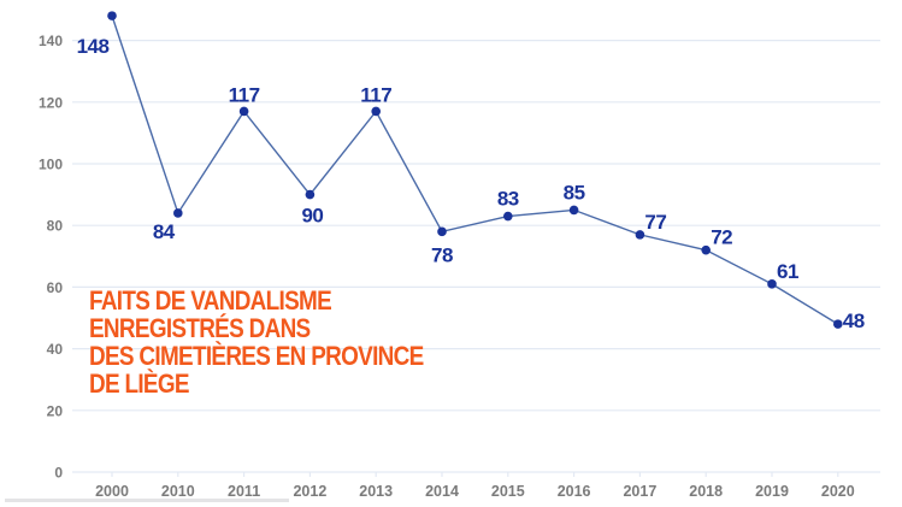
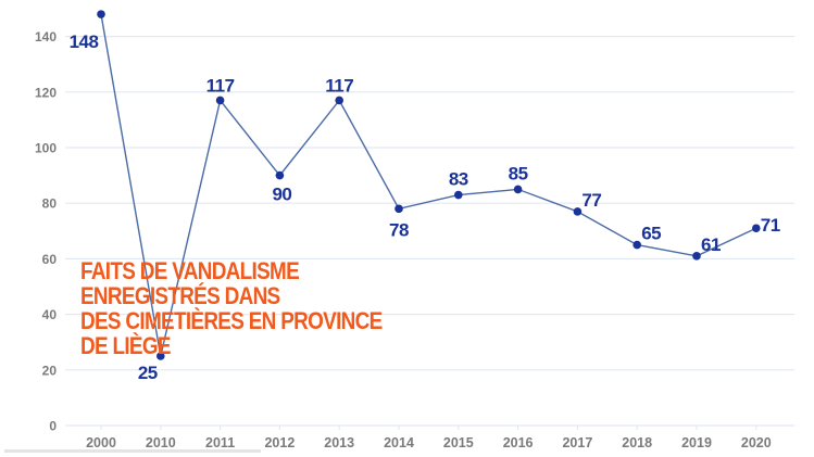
2010: 84 -> 25
2018: 72 -> 65
2020: 48 -> 71
